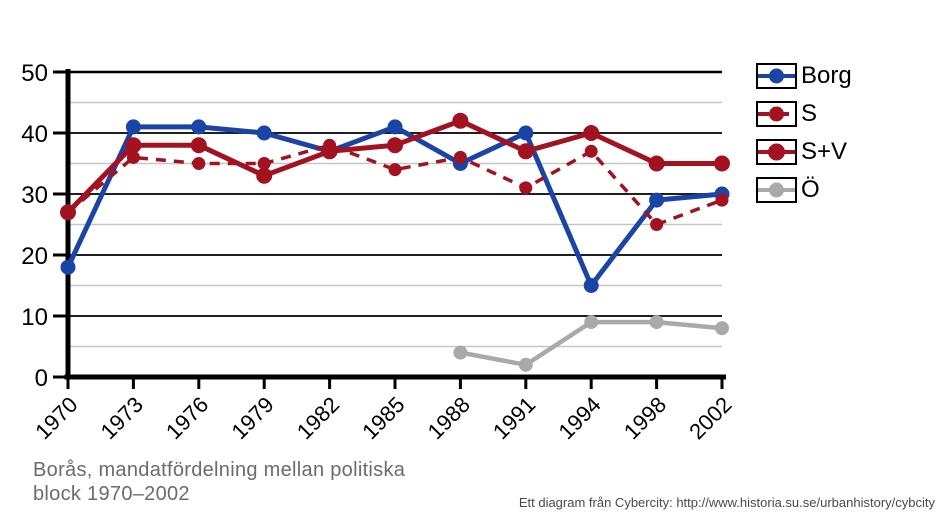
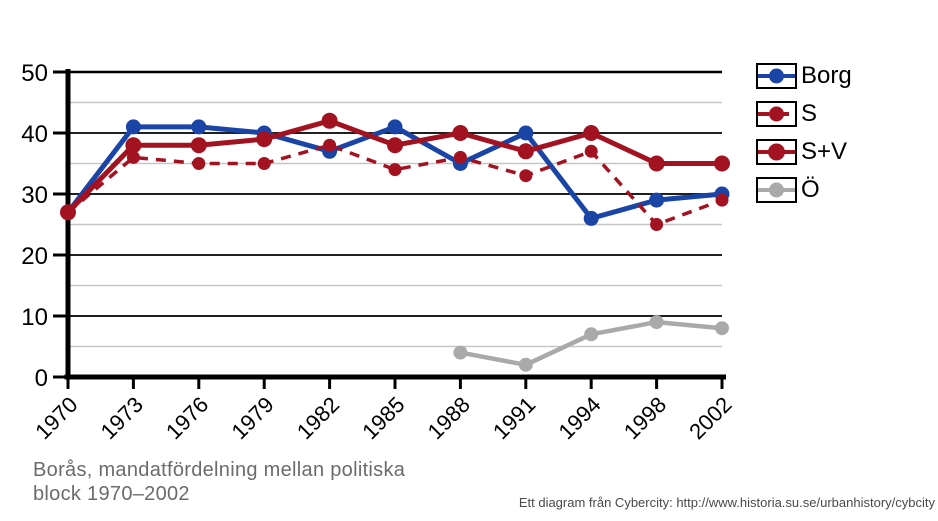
Borg/1970: 18 -> 27
S+V/1979: 33 -> 39
S+V/1982: 37 -> 42
S+V/1988: 42 -> 40
S/1991: 31 -> 33
Borg/1994: 15 -> 26
Ö/1994: 9 -> 7
